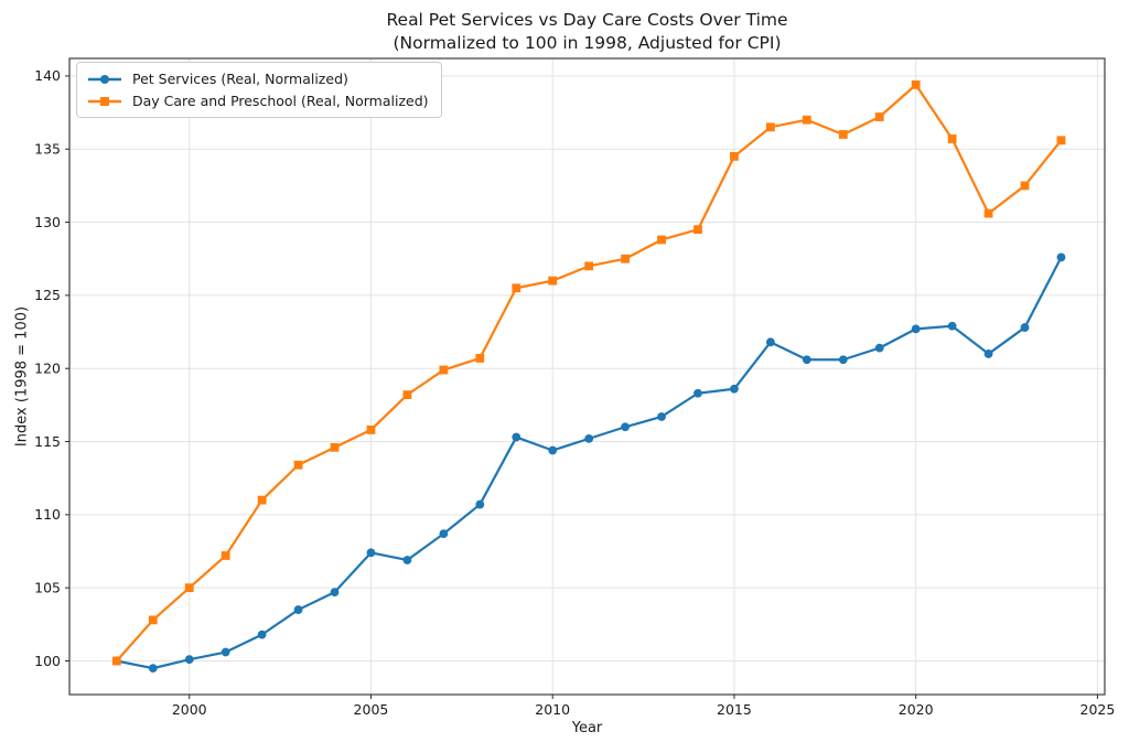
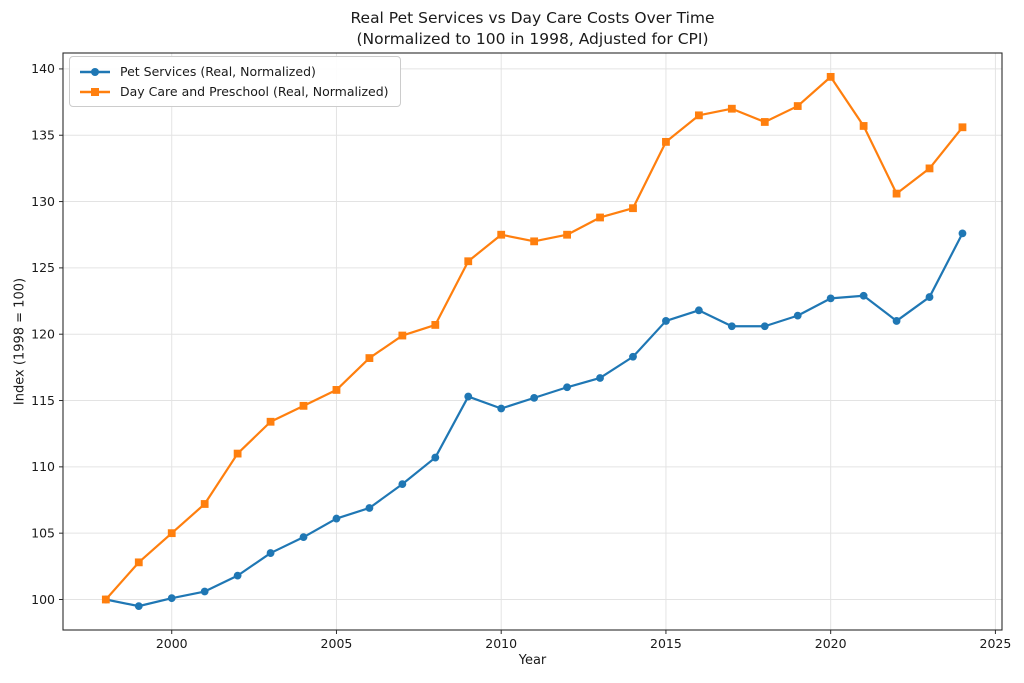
Pet Services (Real, Normalized)/2005: 107.4 -> 106.1
Day Care and Preschool (Real, Normalized)/2010: 126.0 -> 127.5
Pet Services (Real, Normalized)/2015: 118.6 -> 121.0
